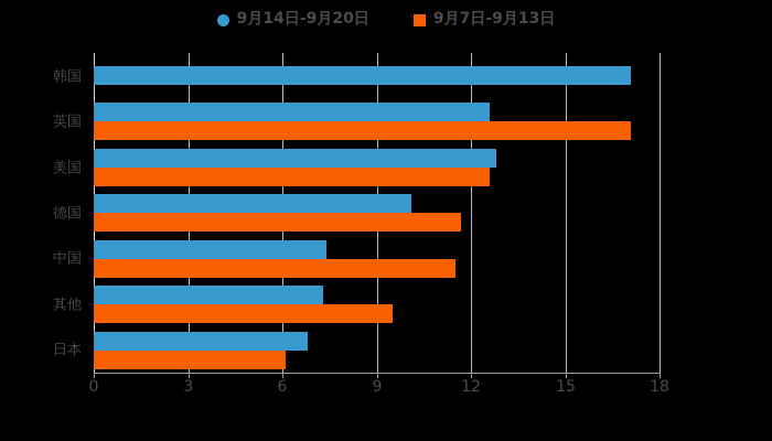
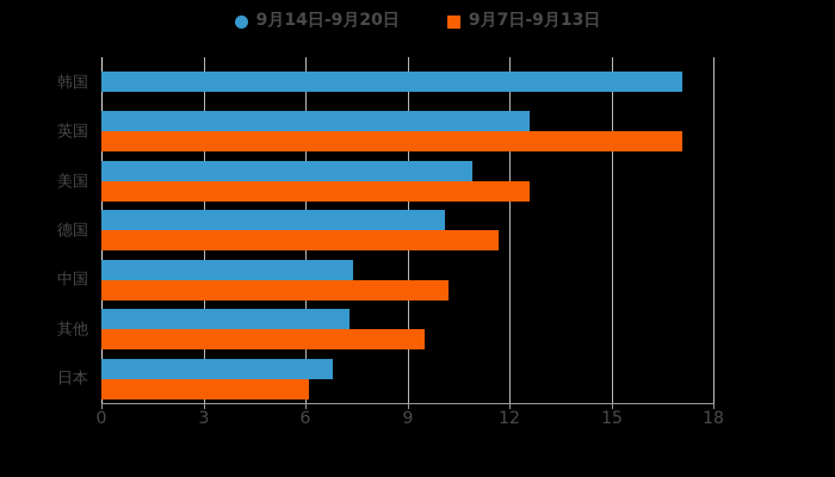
9月14日-9月20日/美国: 12.8 -> 10.9
9月7日-9月13日/中国: 11.5 -> 10.2
